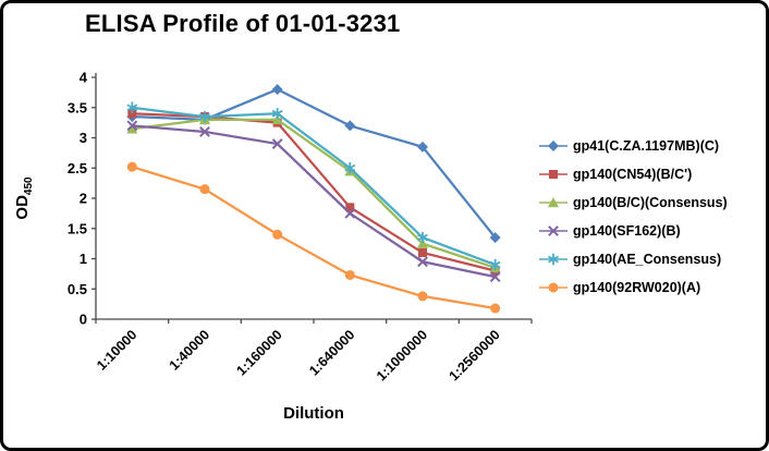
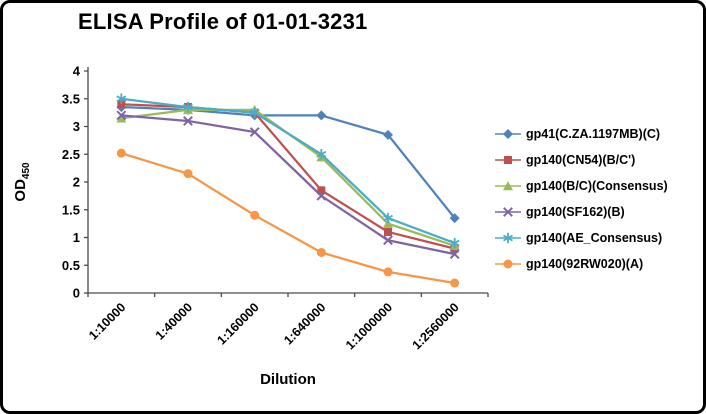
gp41(C.ZA.1197MB)(C)/1:160000: 3.8 -> 3.2
gp140(AE_Consensus)/1:160000: 3.4 -> 3.2
